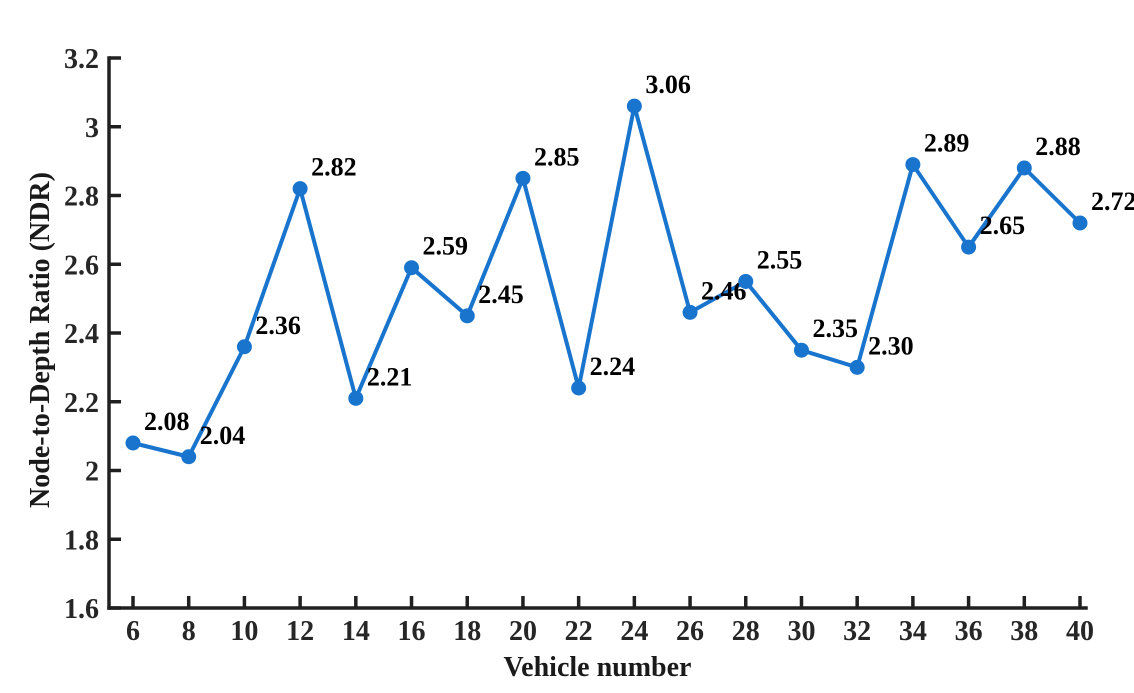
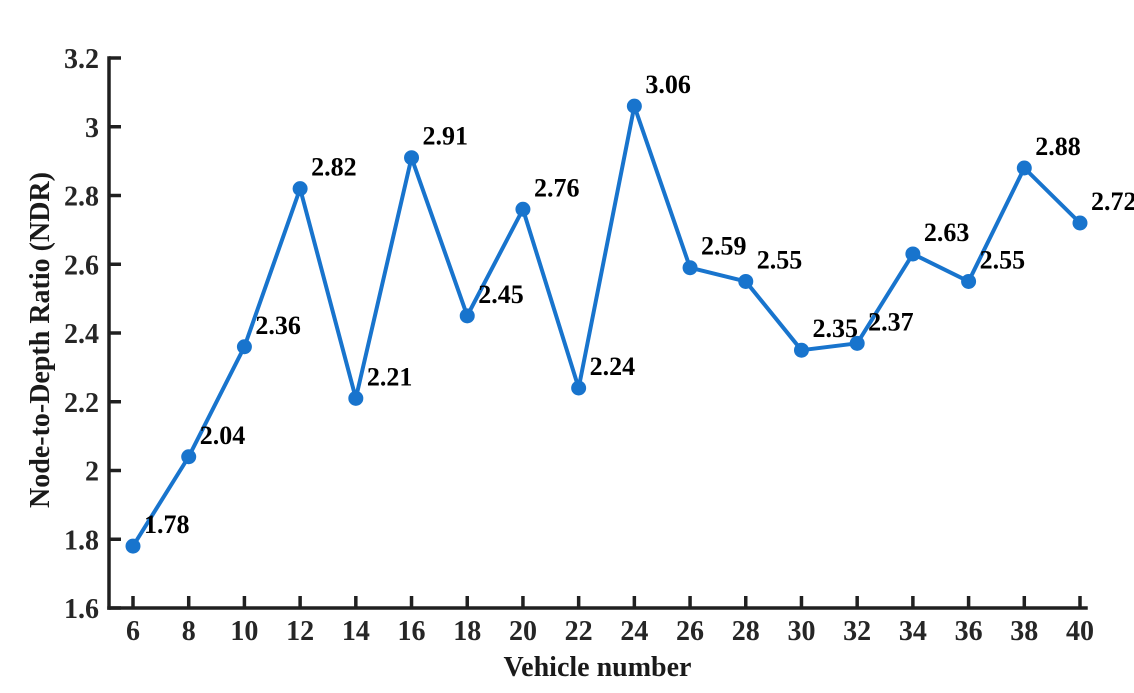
6: 2.08 -> 1.78
16: 2.59 -> 2.91
20: 2.85 -> 2.76
26: 2.46 -> 2.59
32: 2.30 -> 2.37
34: 2.89 -> 2.63
36: 2.65 -> 2.55
